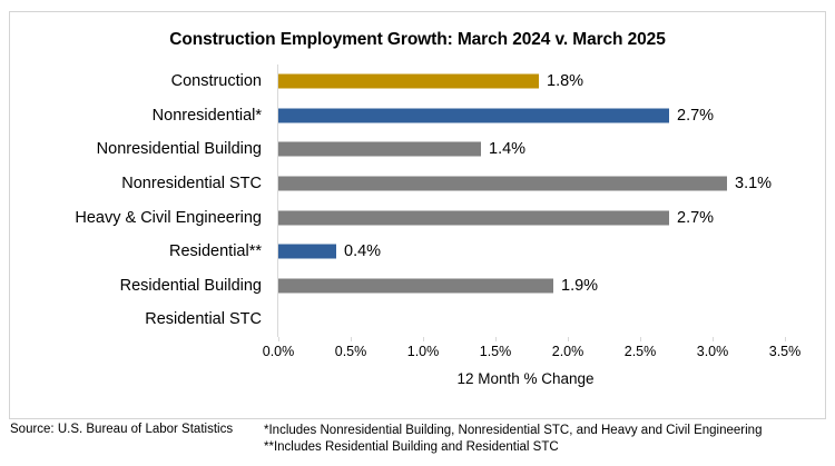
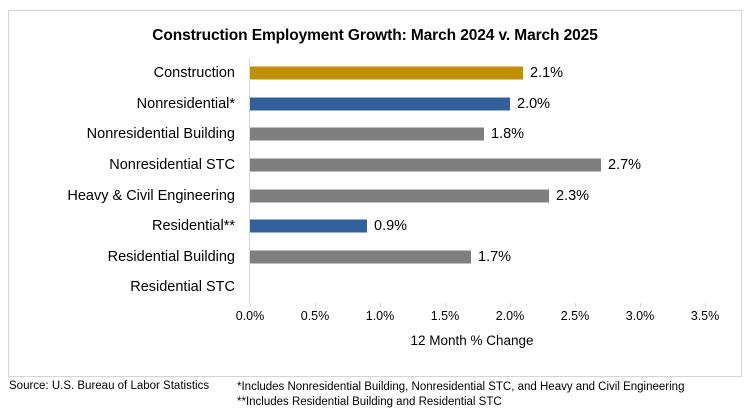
Construction: 1.8% -> 2.1%
Nonresidential*: 2.7% -> 2.0%
Nonresidential Building: 1.4% -> 1.8%
Nonresidential STC: 3.1% -> 2.7%
Heavy & Civil Engineering: 2.7% -> 2.3%
Residential**: 0.4% -> 0.9%
Residential Building: 1.9% -> 1.7%
